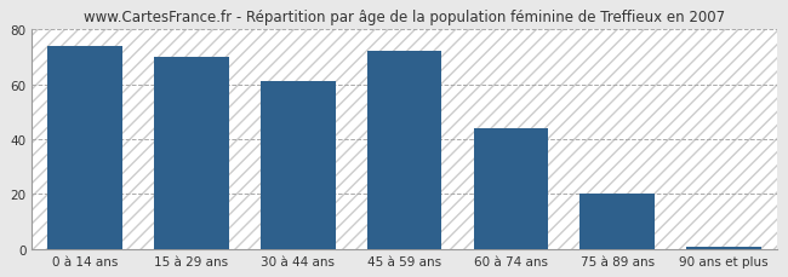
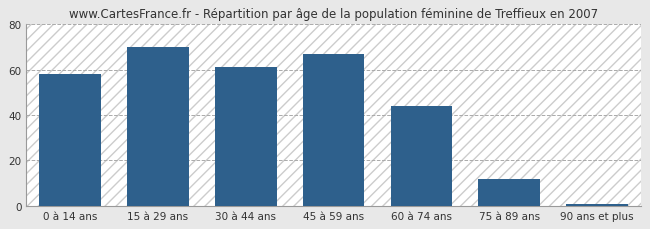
0 à 14 ans: 74 -> 58
45 à 59 ans: 72 -> 67
75 à 89 ans: 20 -> 12
